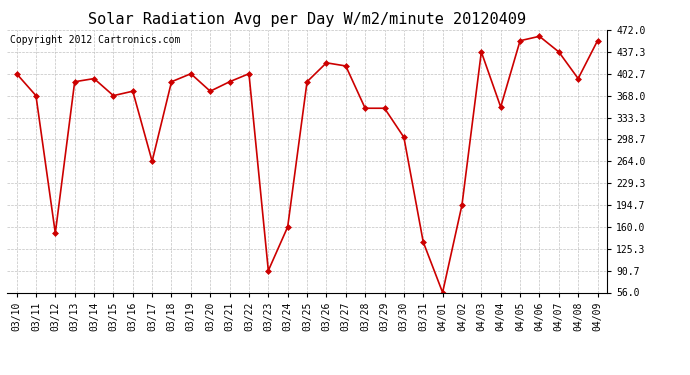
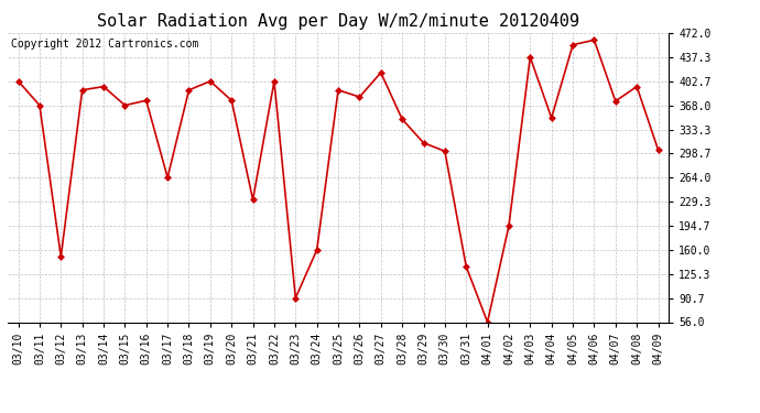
03/21: 390 -> 232
03/26: 420 -> 380
03/29: 348 -> 314
04/07: 437 -> 374
04/09: 455 -> 304
